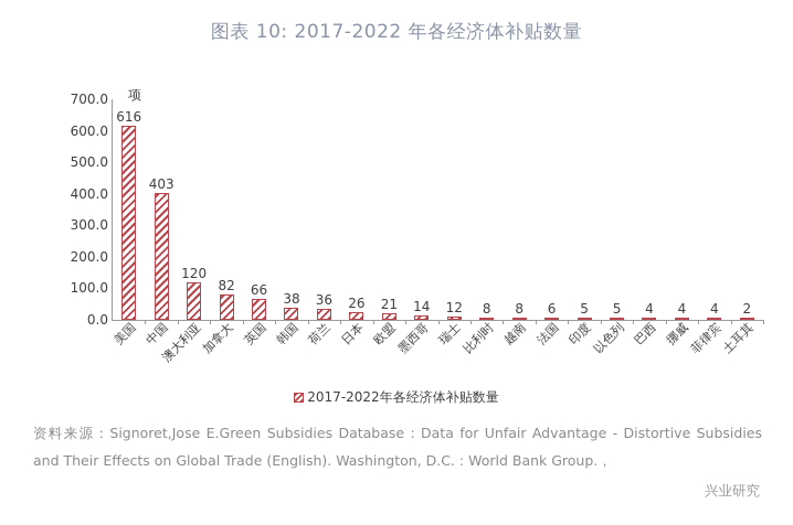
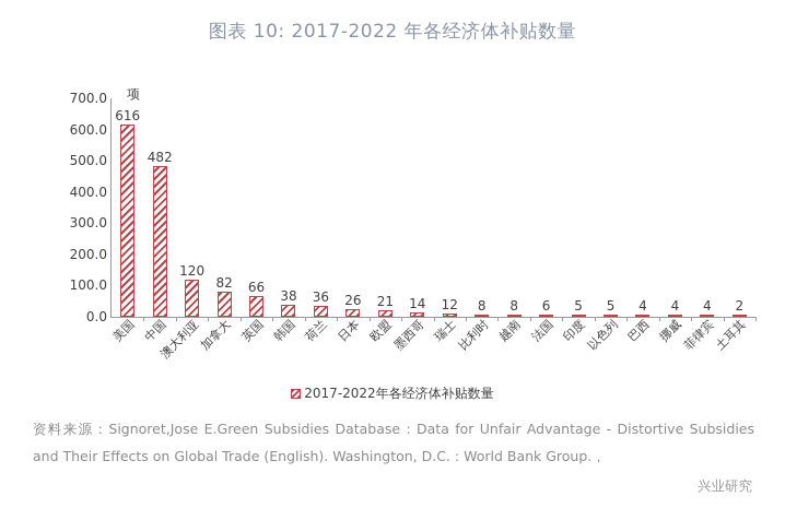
中国: 403 -> 482
